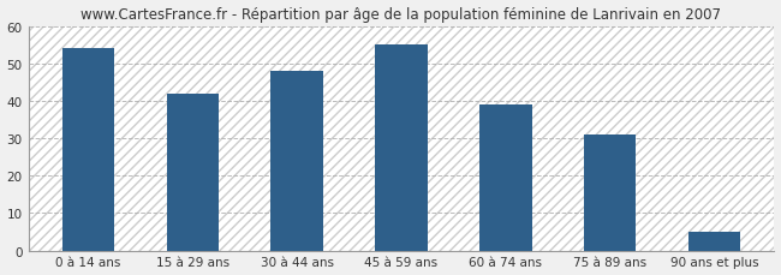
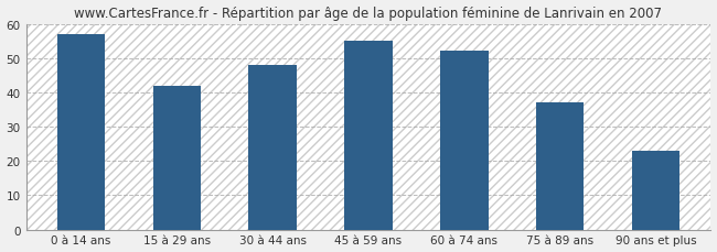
0 à 14 ans: 54 -> 57
60 à 74 ans: 39 -> 52
75 à 89 ans: 31 -> 37
90 ans et plus: 5 -> 23
